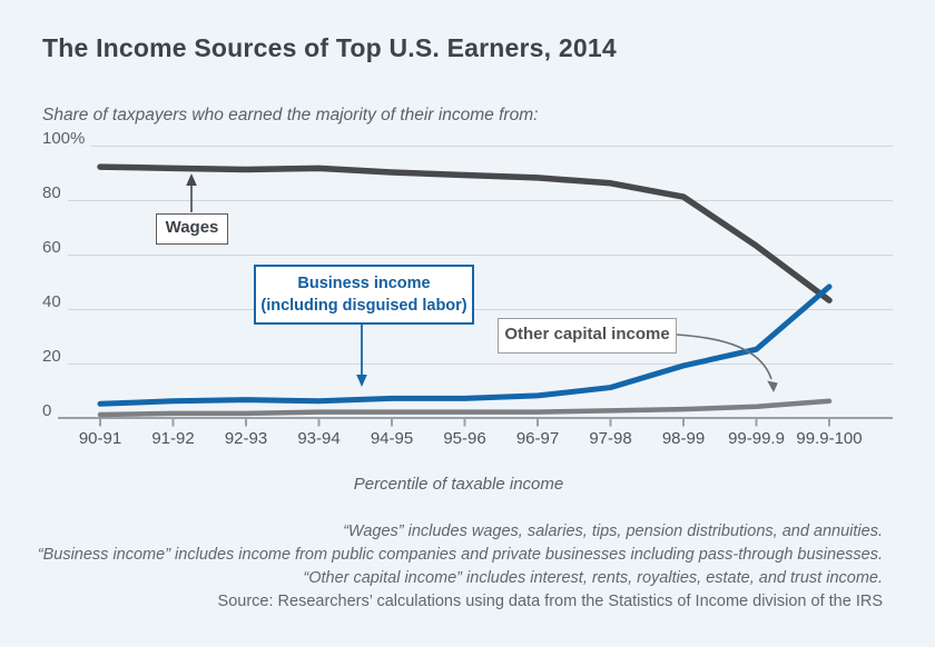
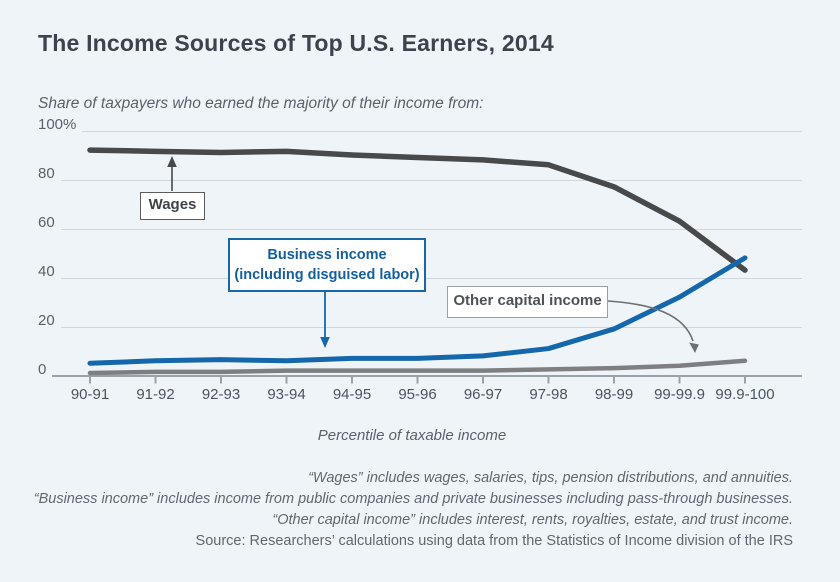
Wages/98-99: 81% -> 77%
Business income (including disguised labor)/99-99.9: 25% -> 32%
